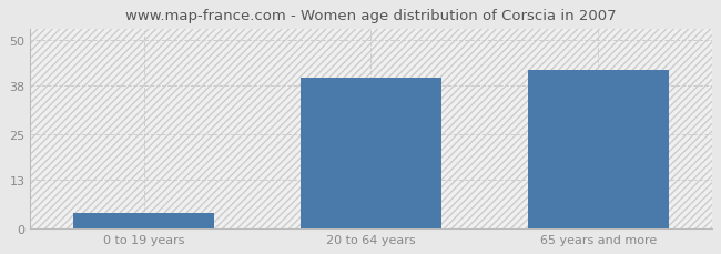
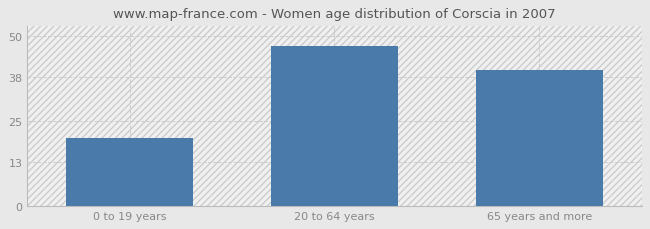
0 to 19 years: 4 -> 20
20 to 64 years: 40 -> 47
65 years and more: 42 -> 40
